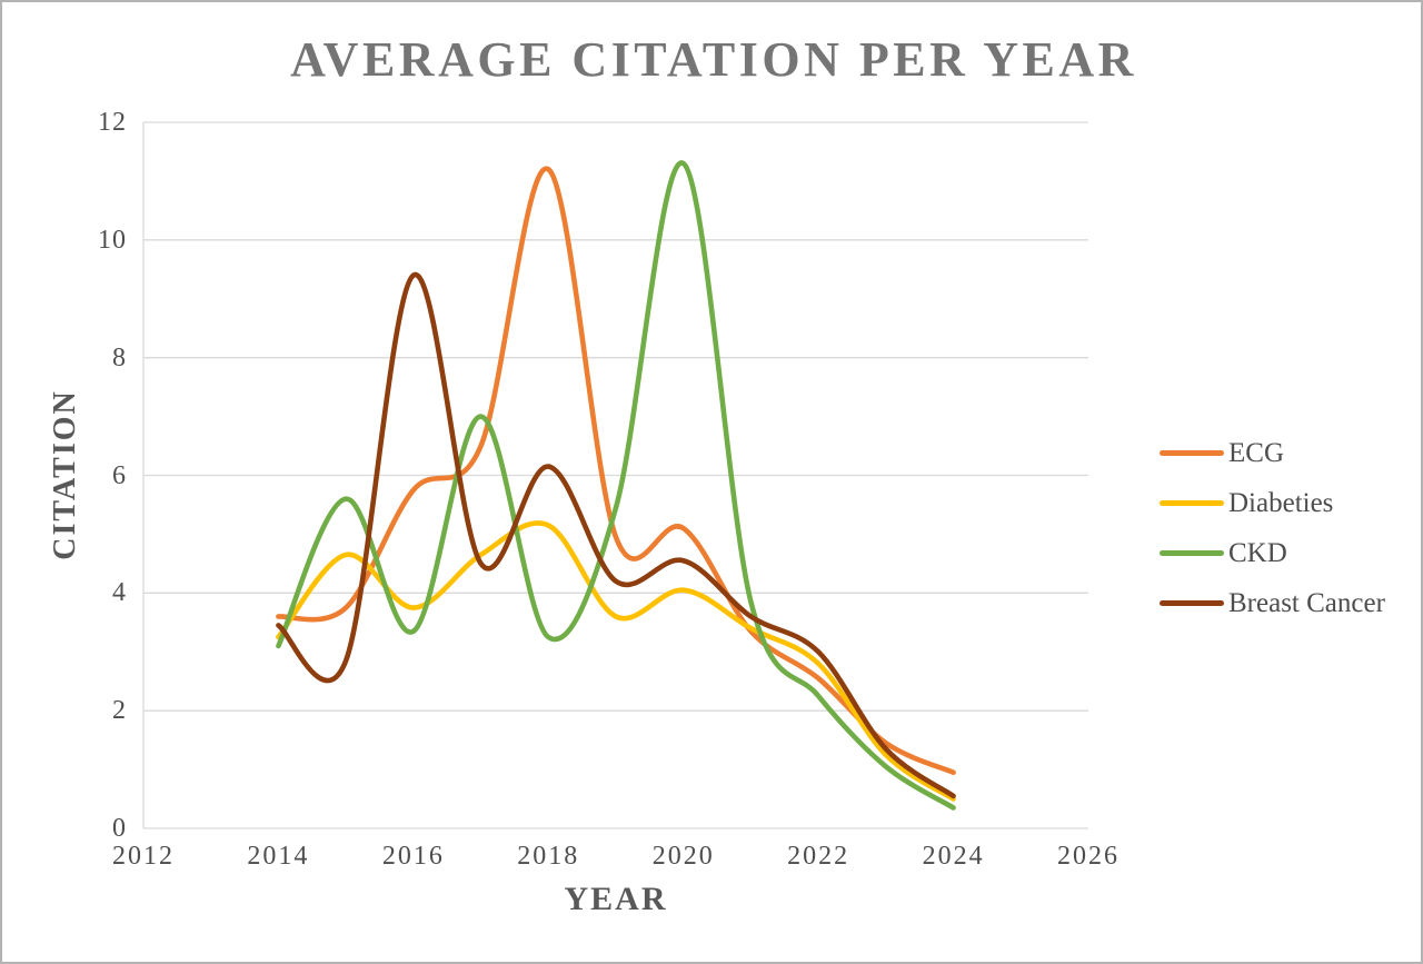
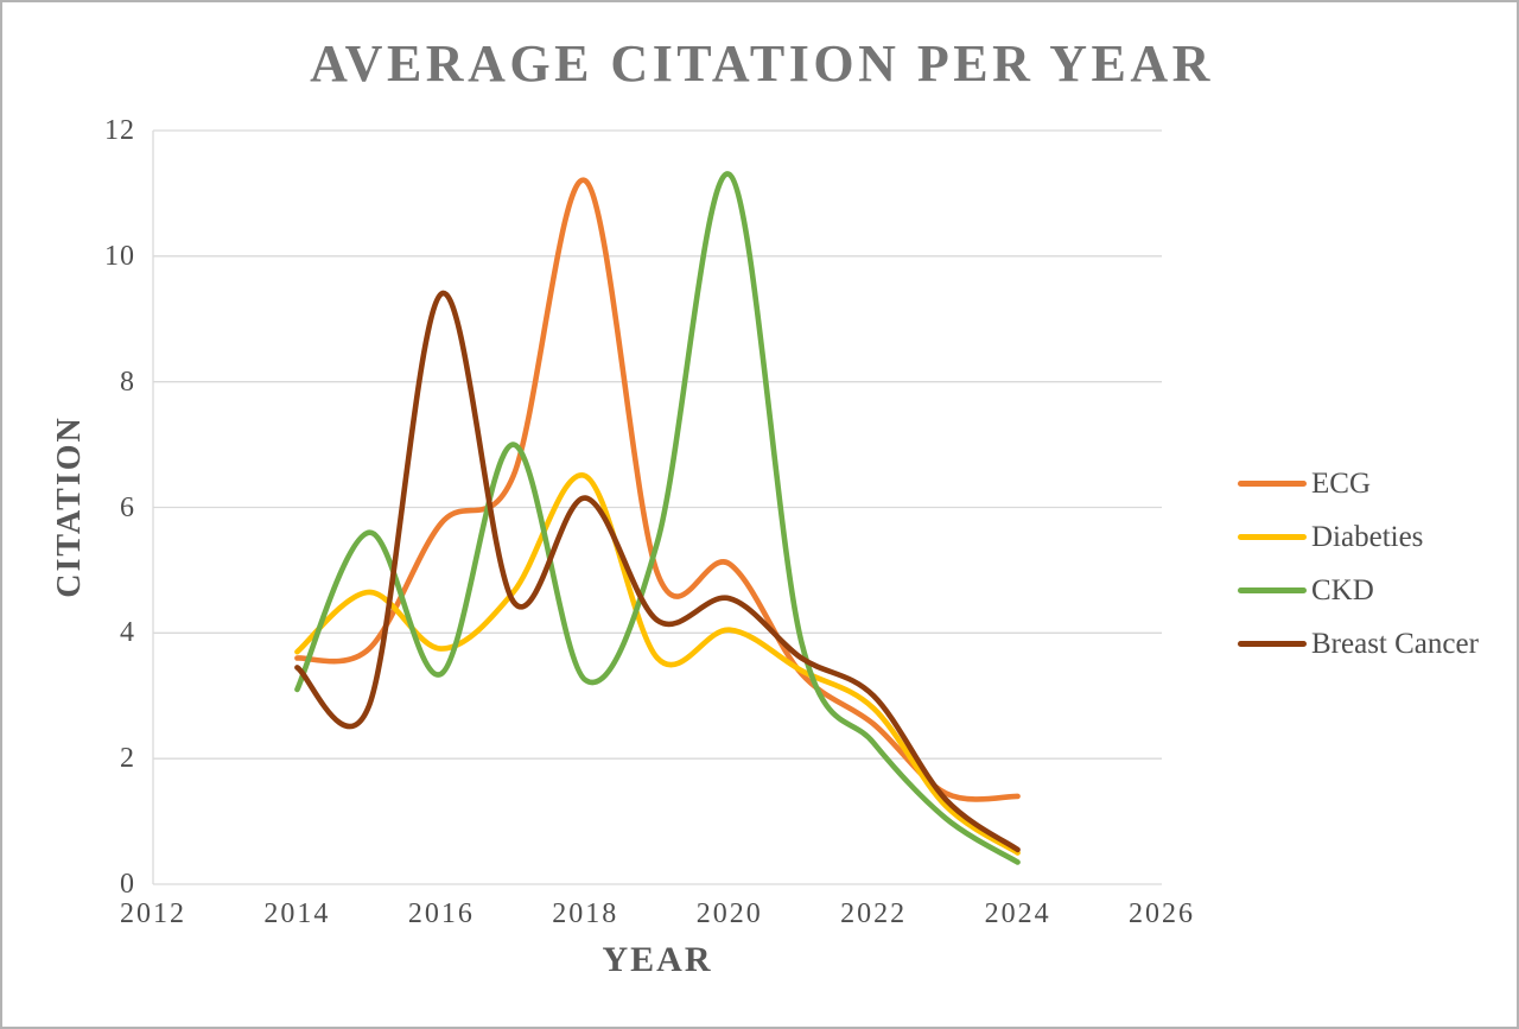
Diabeties/2014: 3.2 -> 3.7
Diabeties/2018: 5.2 -> 6.5
ECG/2024: 0.9 -> 1.4
